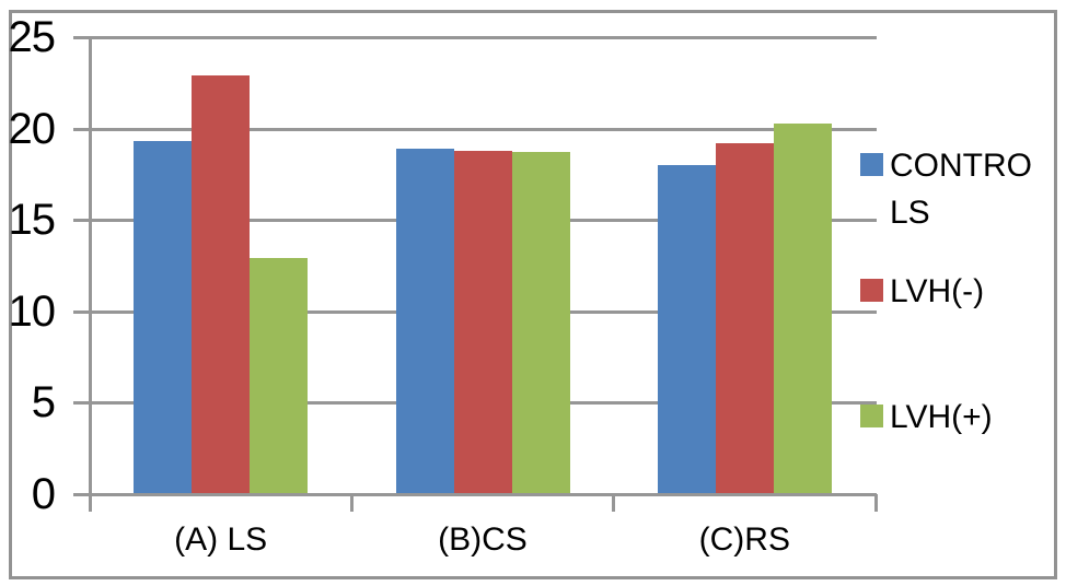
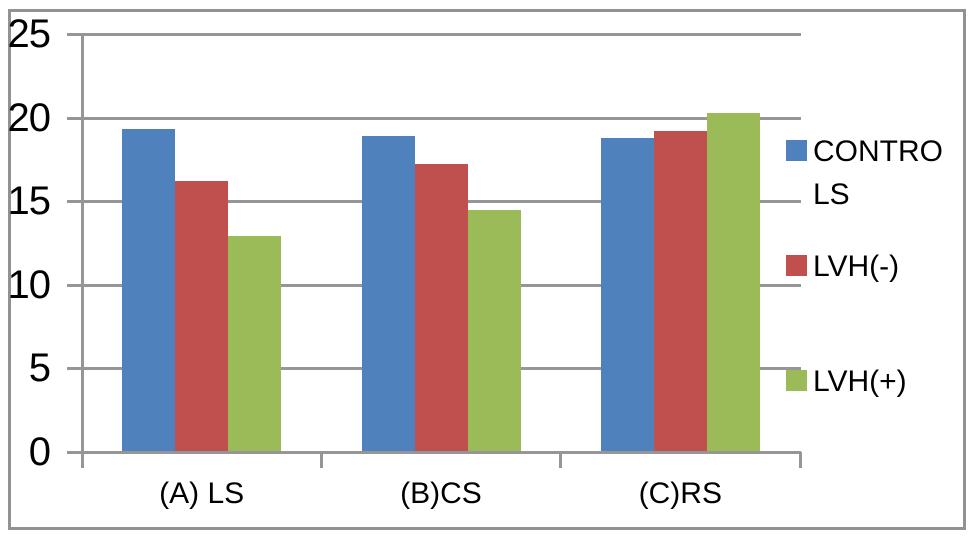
LVH(-)/(A) LS: 22.9 -> 16.2
LVH(-)/(B)CS: 18.8 -> 17.2
LVH(+)/(B)CS: 18.7 -> 14.5
CONTROLS/(C)RS: 18.0 -> 18.8
